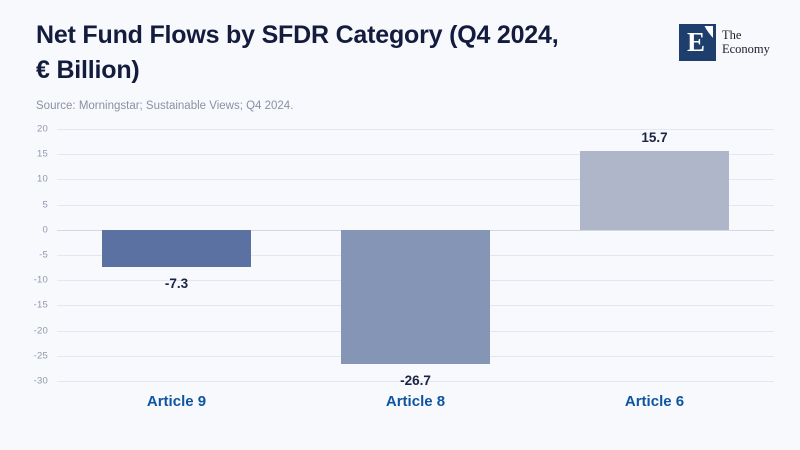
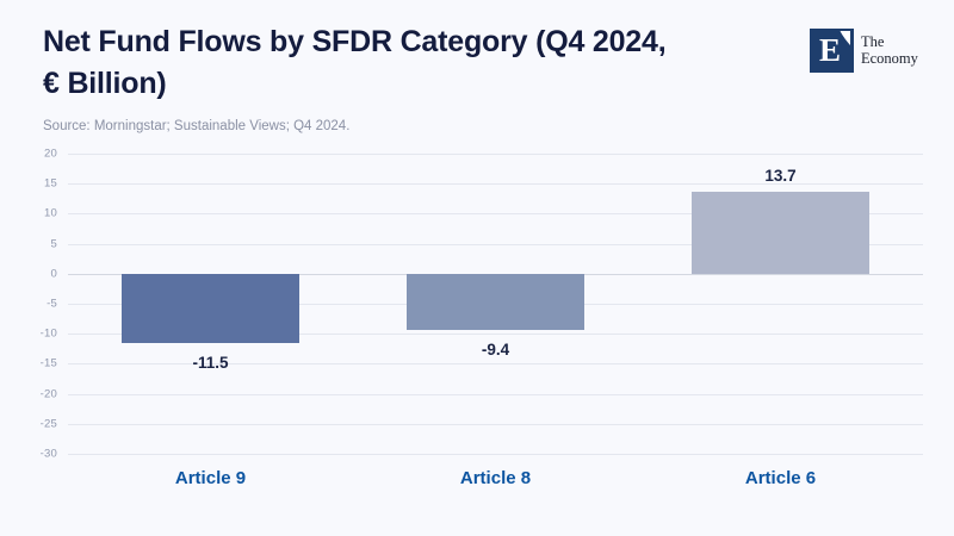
Article 9: -7.3 -> -11.5
Article 8: -26.7 -> -9.4
Article 6: 15.7 -> 13.7
